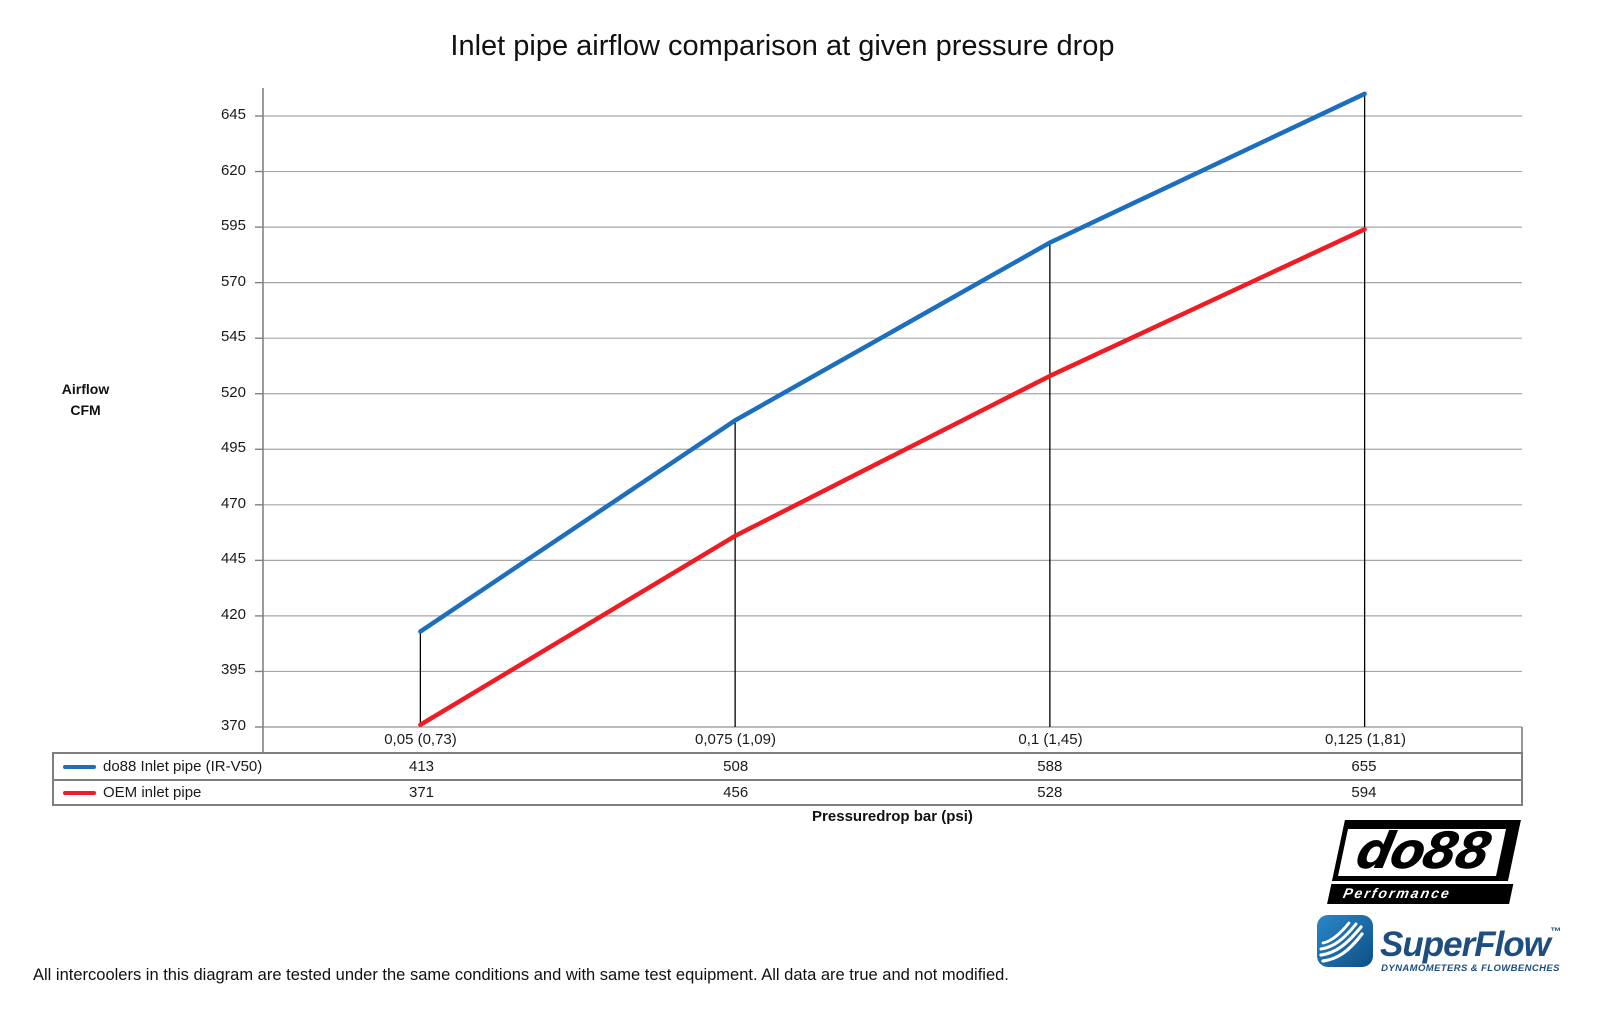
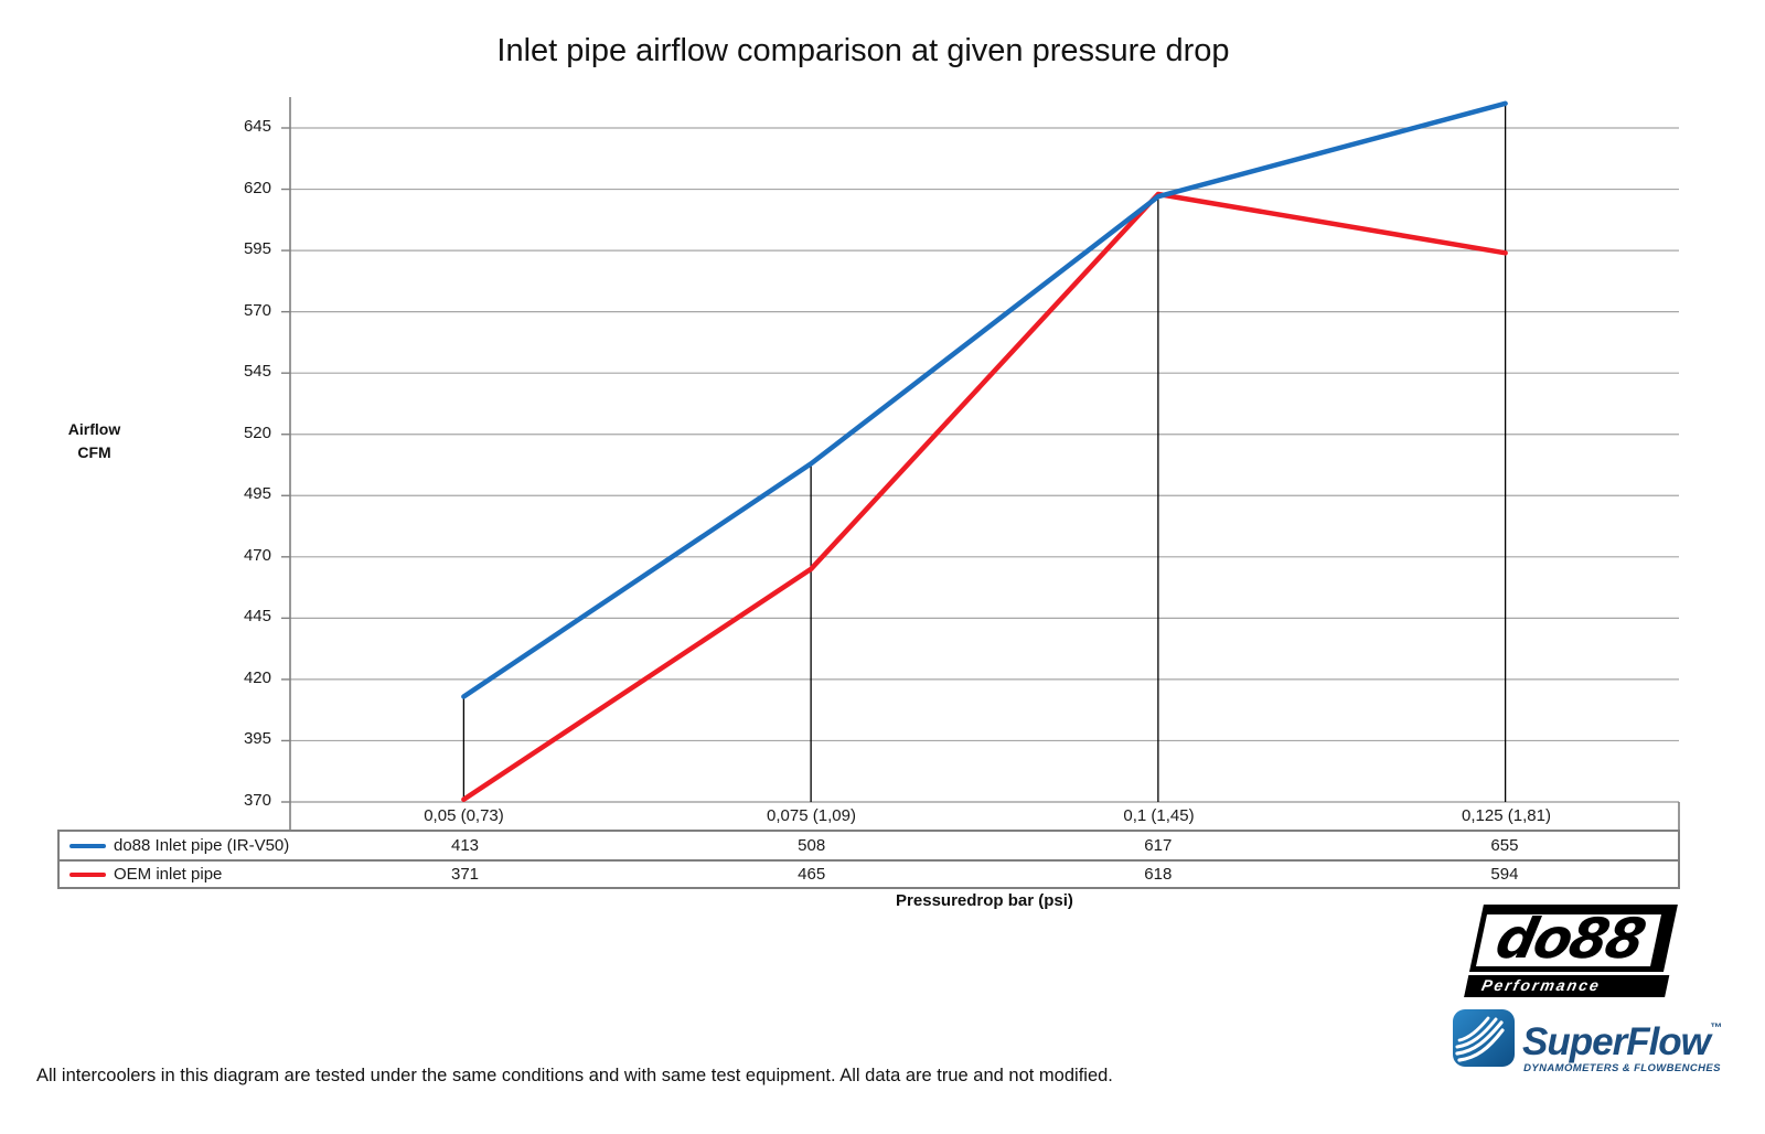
OEM inlet pipe/0,075 (1,09): 456 -> 465
do88 Inlet pipe (IR-V50)/0,1 (1,45): 588 -> 617
OEM inlet pipe/0,1 (1,45): 528 -> 618
